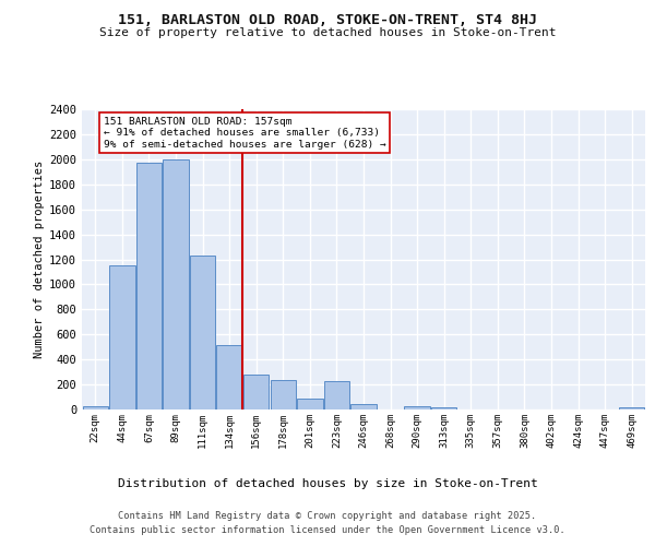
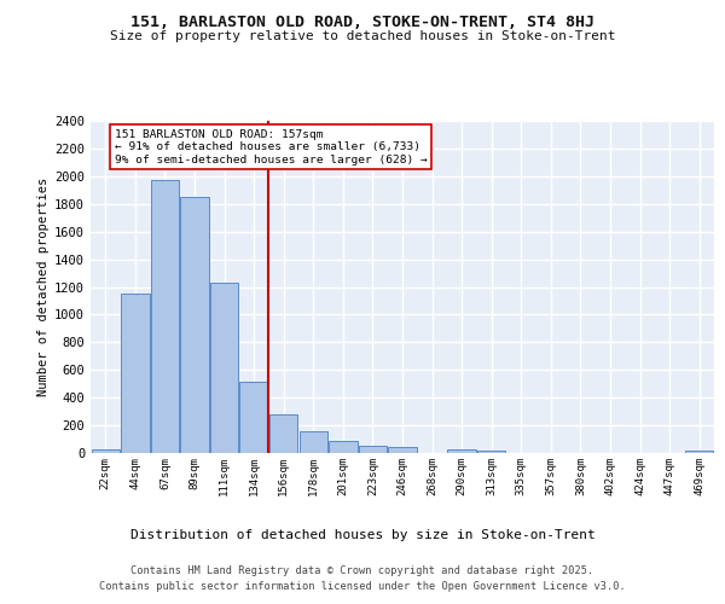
89sqm: 2000 -> 1850
178sqm: 240 -> 160
223sqm: 230 -> 50
